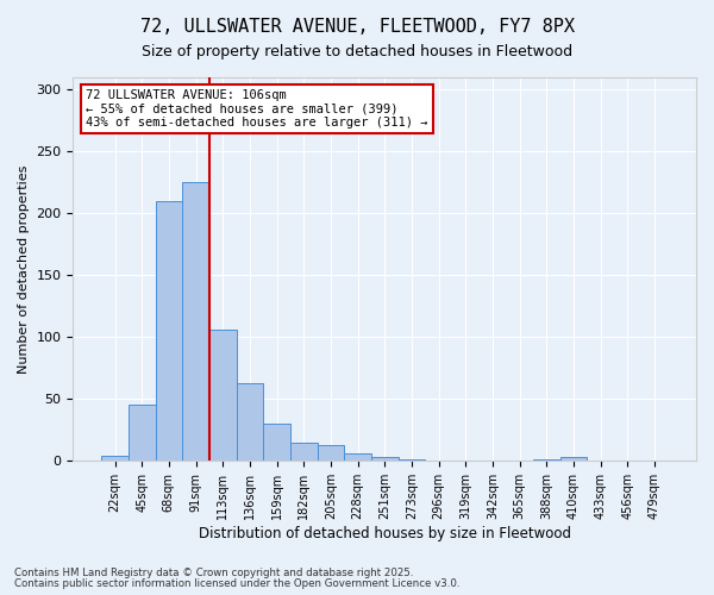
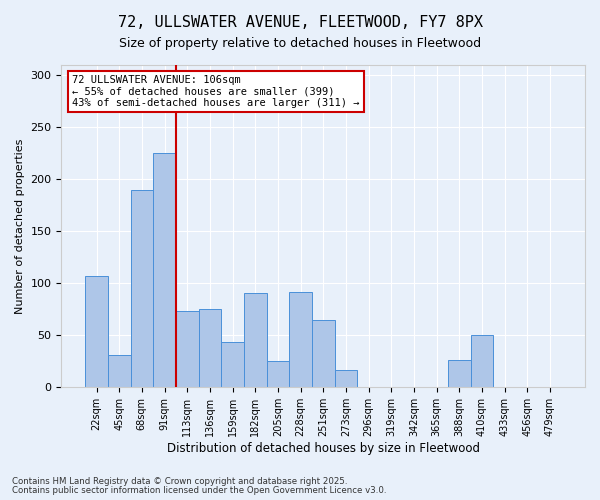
22sqm: 4 -> 107
45sqm: 46 -> 31
68sqm: 210 -> 190
113sqm: 106 -> 73
136sqm: 63 -> 75
159sqm: 30 -> 44
182sqm: 15 -> 91
205sqm: 13 -> 25
228sqm: 6 -> 92
251sqm: 3 -> 65
273sqm: 1 -> 17
388sqm: 1 -> 26
410sqm: 3 -> 50
